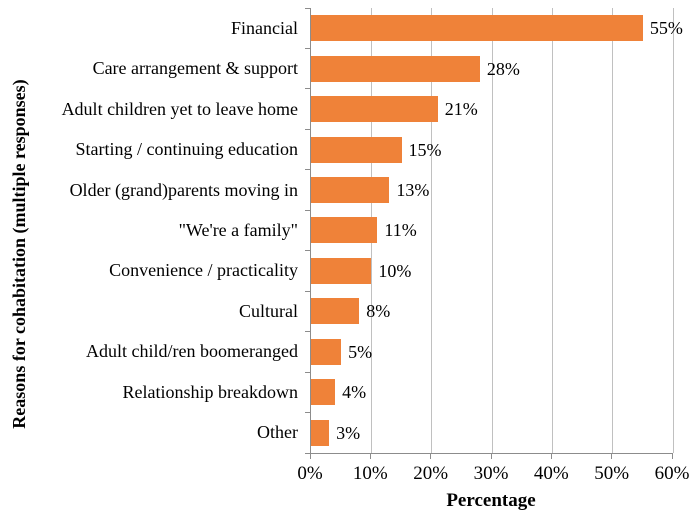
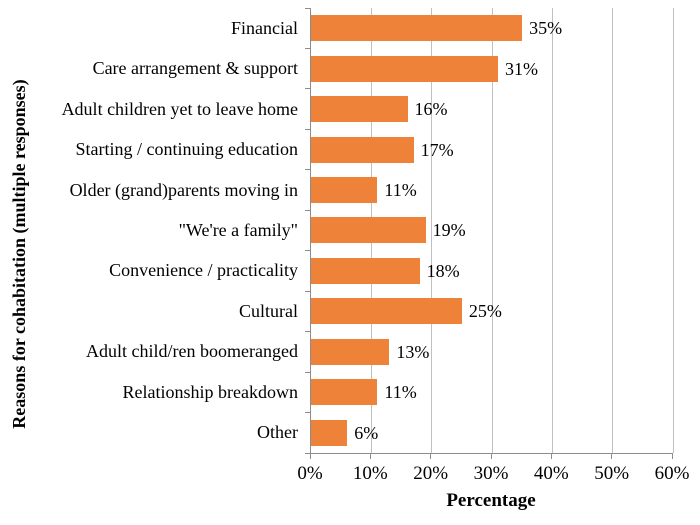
Financial: 55% -> 35%
Care arrangement & support: 28% -> 31%
Adult children yet to leave home: 21% -> 16%
Starting / continuing education: 15% -> 17%
Older (grand)parents moving in: 13% -> 11%
"We're a family": 11% -> 19%
Convenience / practicality: 10% -> 18%
Cultural: 8% -> 25%
Adult child/ren boomeranged: 5% -> 13%
Relationship breakdown: 4% -> 11%
Other: 3% -> 6%
